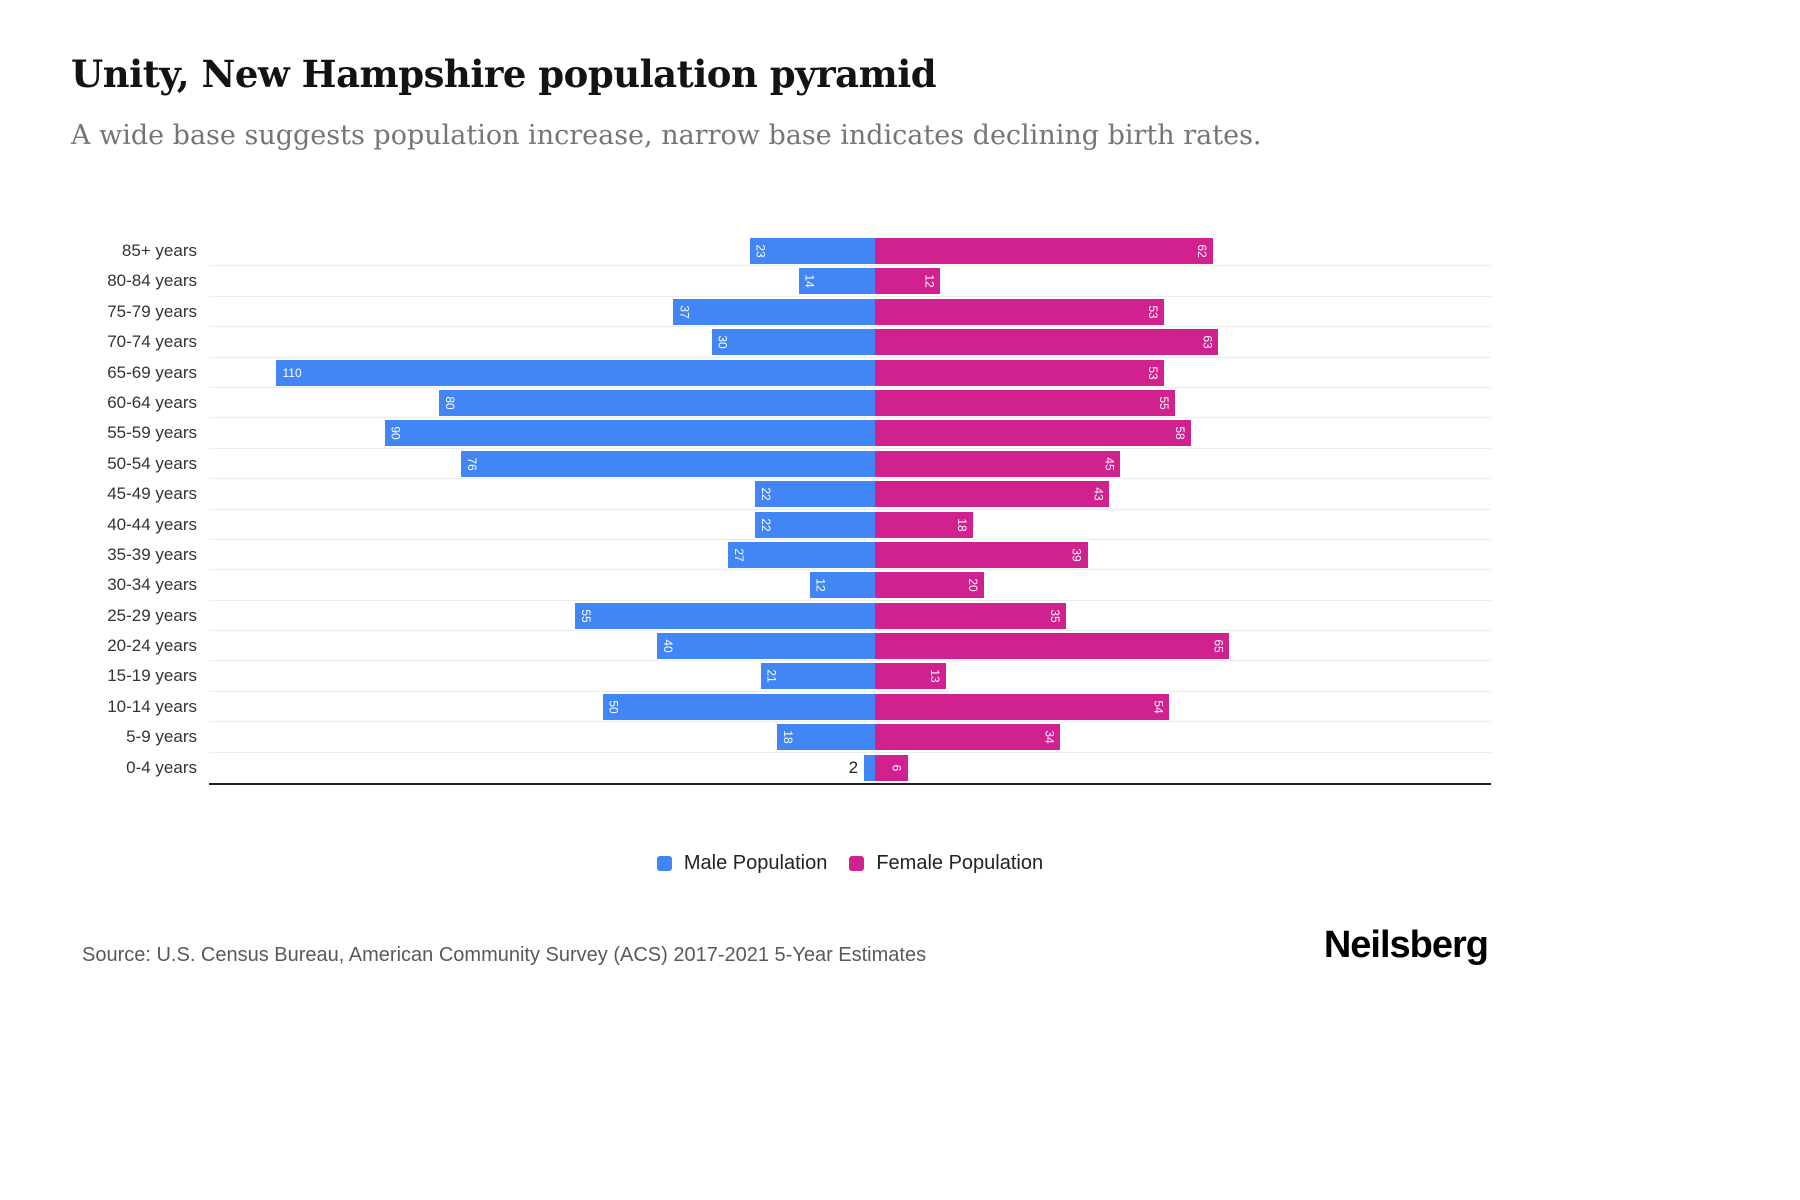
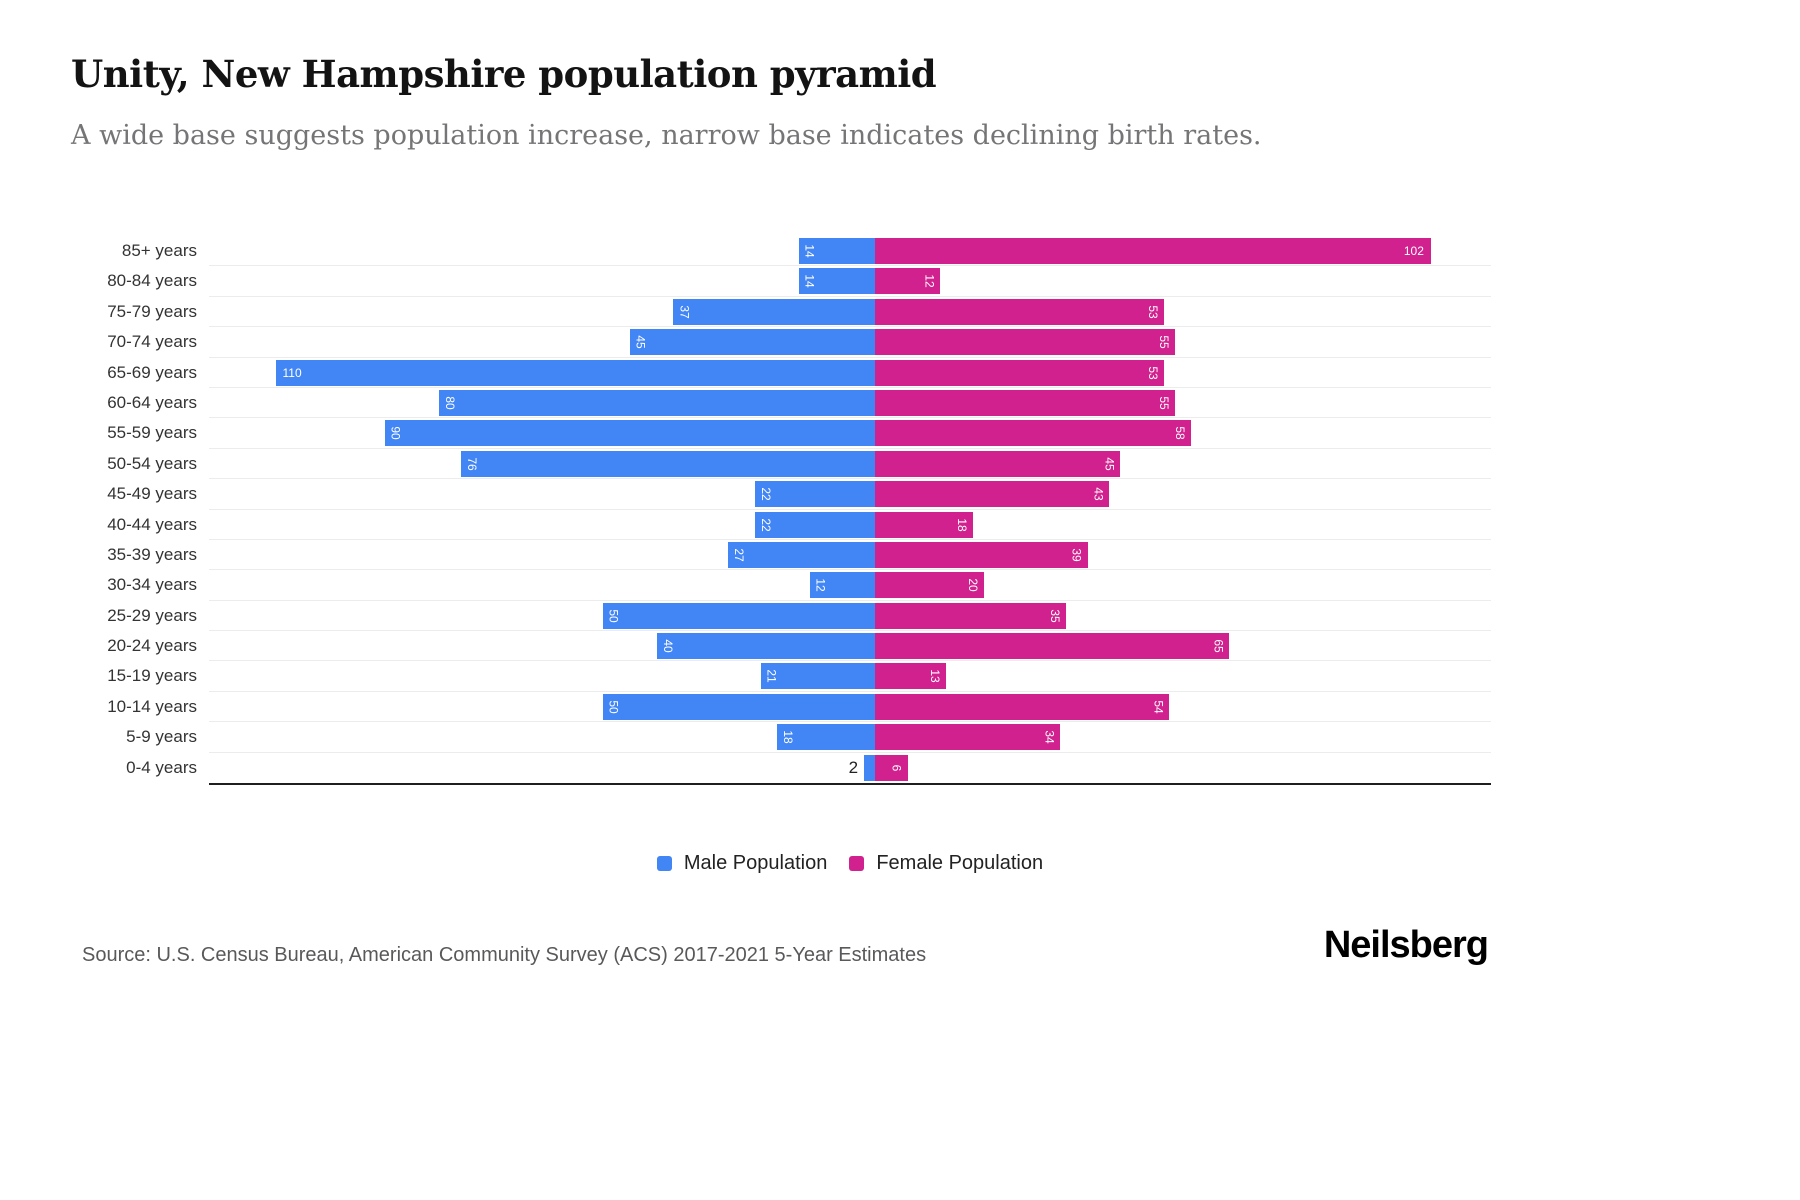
Male Population/85+ years: 23 -> 14
Female Population/85+ years: 62 -> 102
Male Population/70-74 years: 30 -> 45
Female Population/70-74 years: 63 -> 55
Male Population/25-29 years: 55 -> 50
